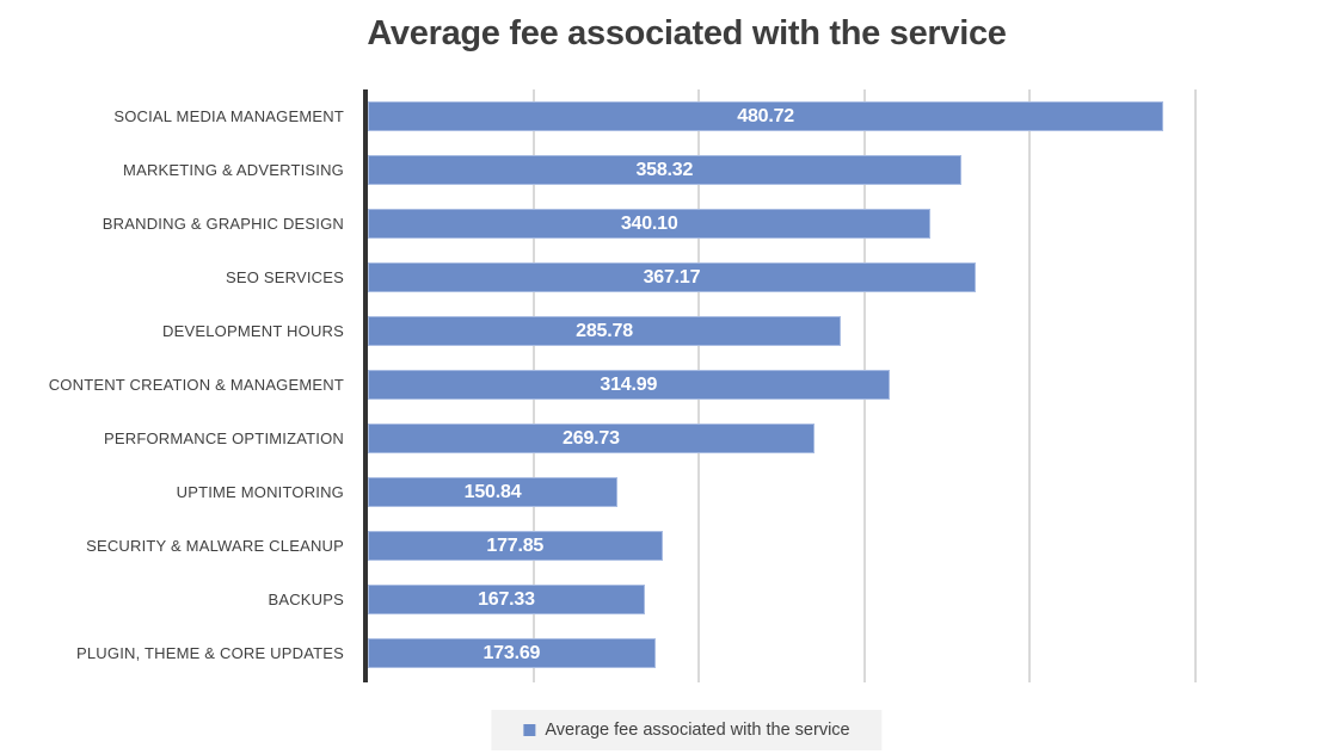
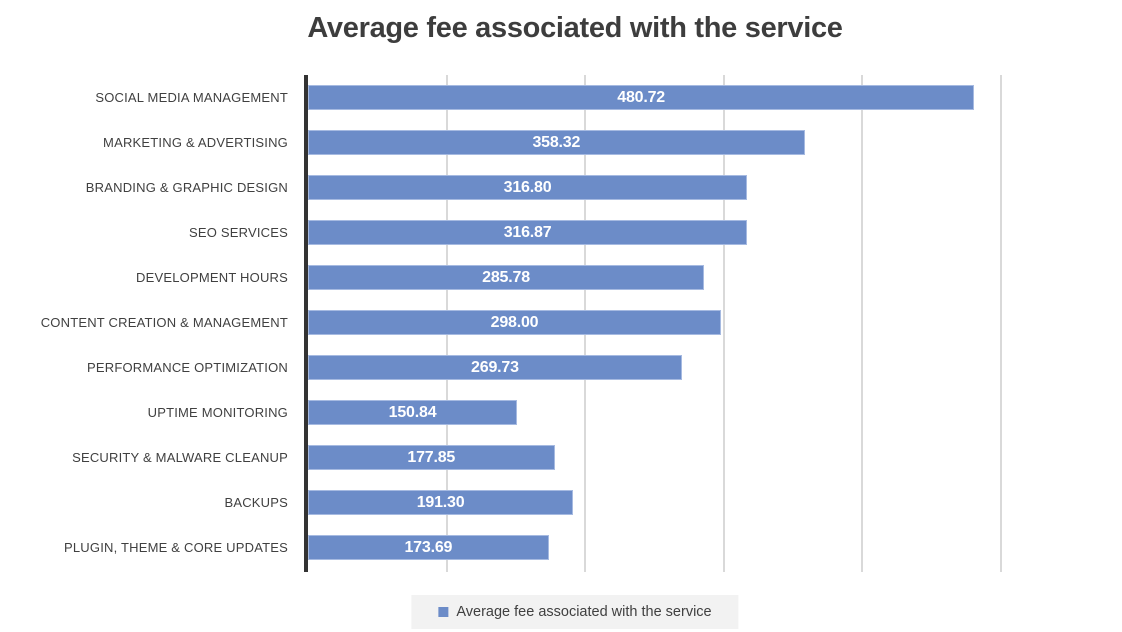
BRANDING & GRAPHIC DESIGN: 340.10 -> 316.80
SEO SERVICES: 367.17 -> 316.87
CONTENT CREATION & MANAGEMENT: 314.99 -> 298.00
BACKUPS: 167.33 -> 191.30
